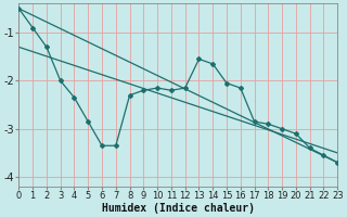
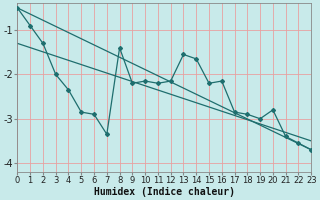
6: -3.35 -> -2.90
8: -2.30 -> -1.40
15: -2.05 -> -2.20
20: -3.10 -> -2.80
